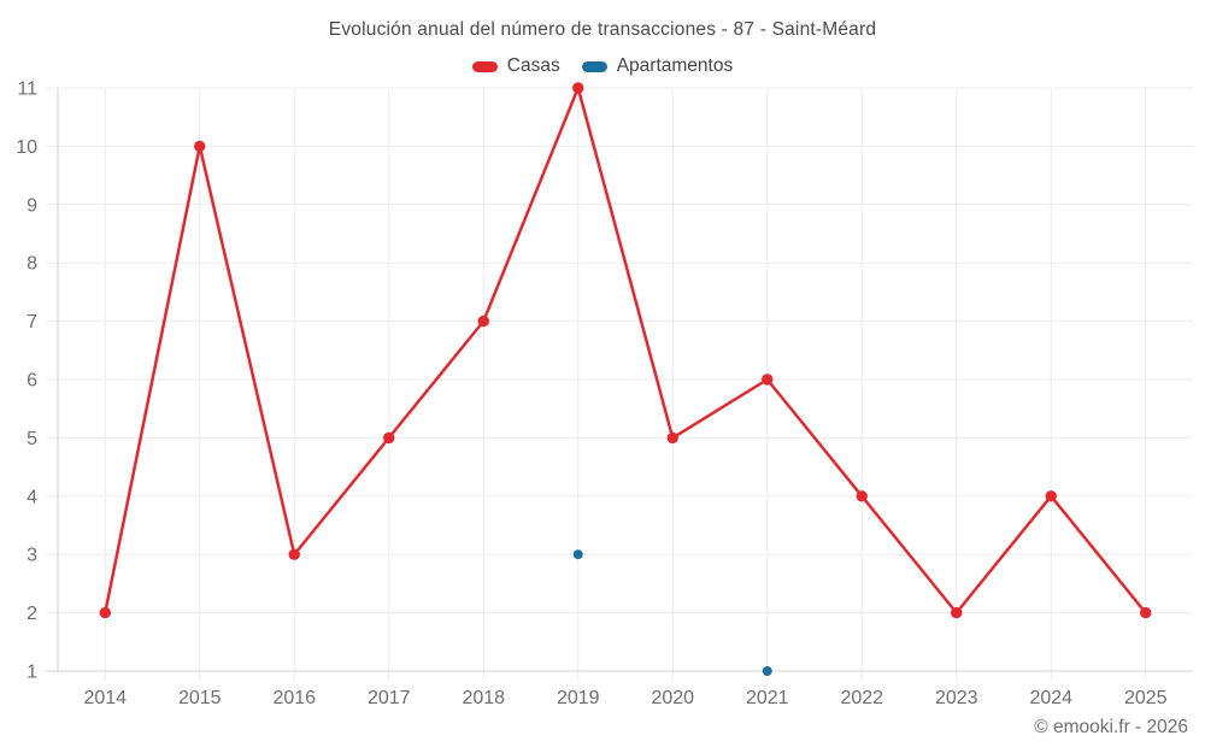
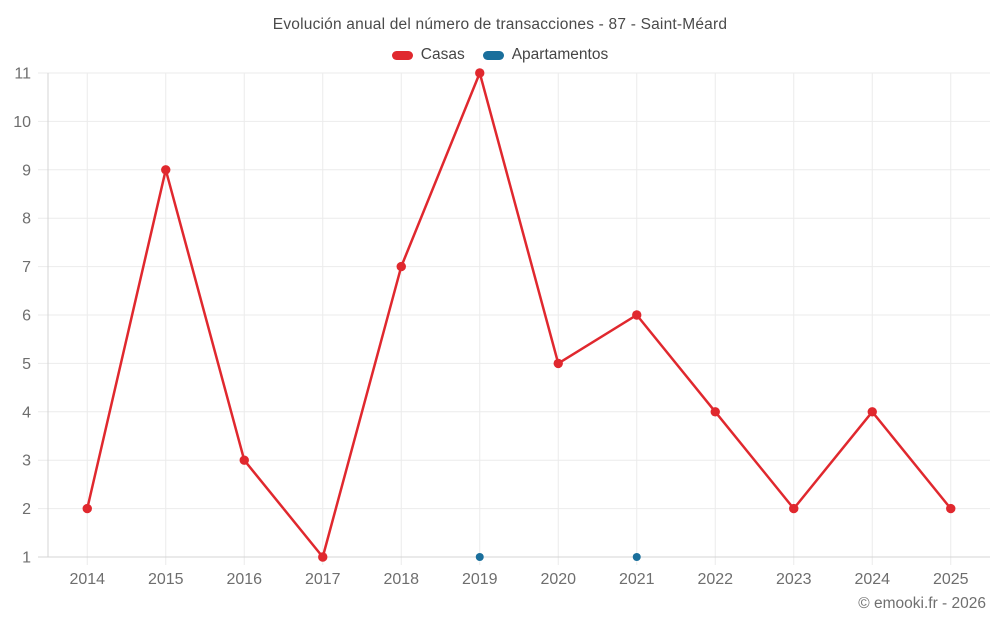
Casas/2015: 10 -> 9
Casas/2017: 5 -> 1
Apartamentos/2019: 3 -> 1
